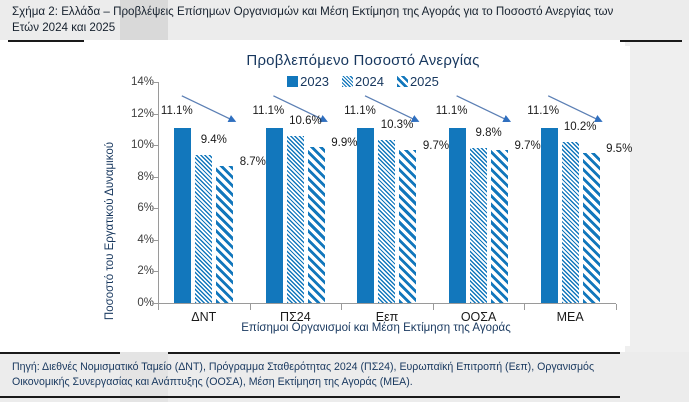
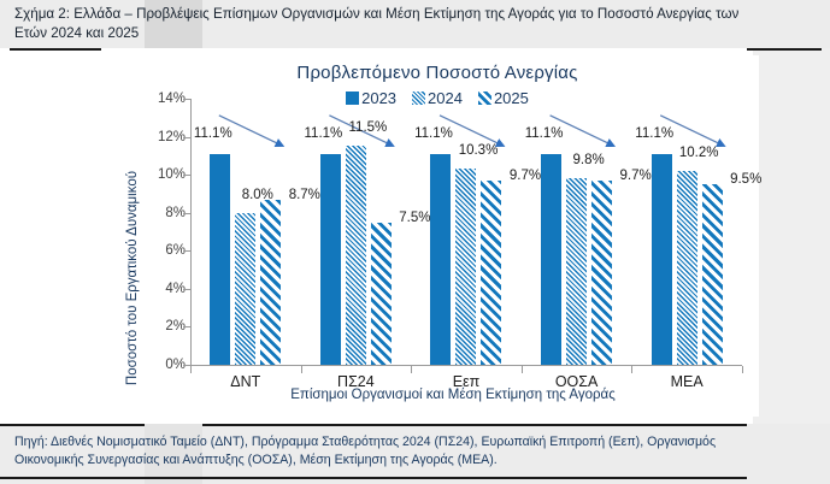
2024/ΔΝΤ: 9.4% -> 8.0%
2024/ΠΣ24: 10.6% -> 11.5%
2025/ΠΣ24: 9.9% -> 7.5%
